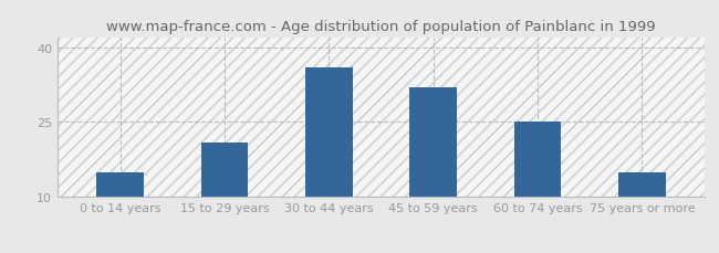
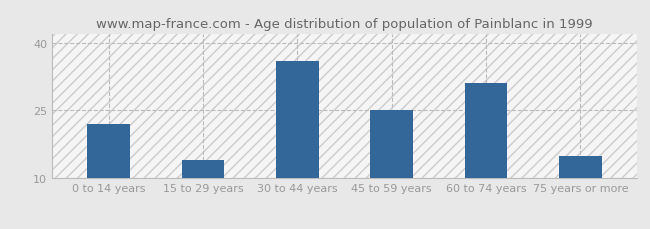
0 to 14 years: 15 -> 22
15 to 29 years: 21 -> 14
45 to 59 years: 32 -> 25
60 to 74 years: 25 -> 31
